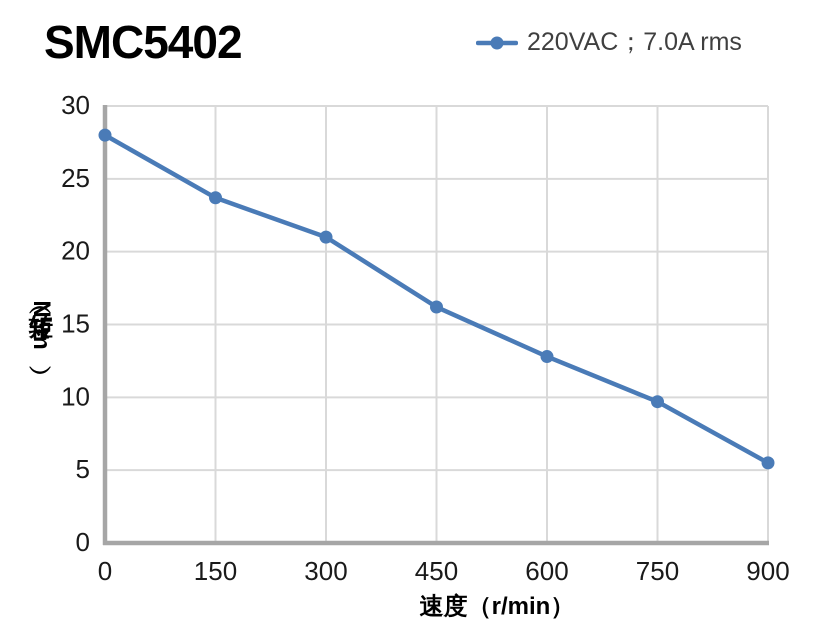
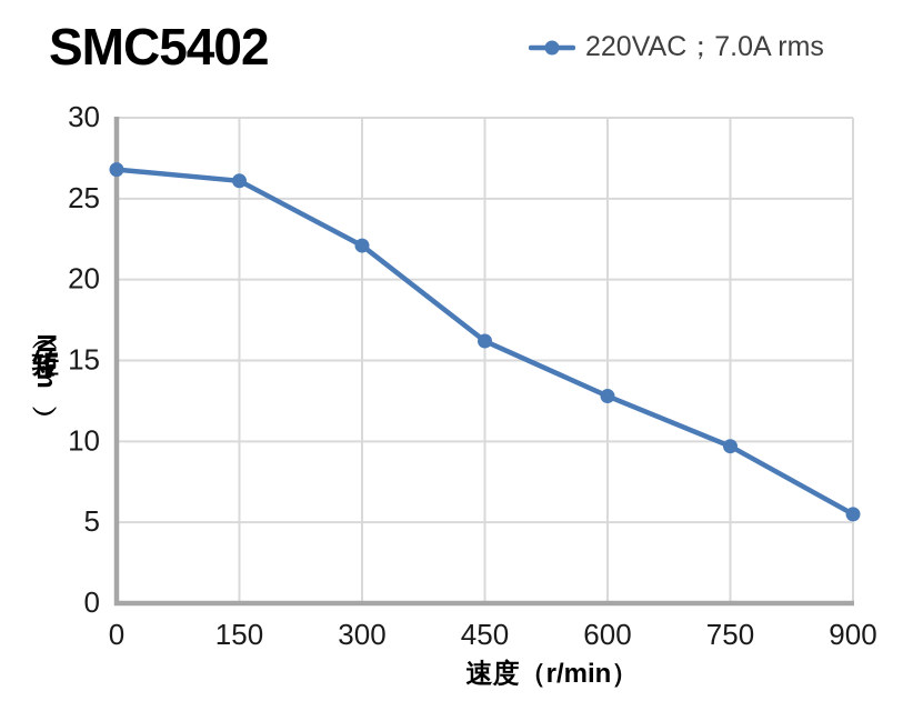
0: 28.0 -> 26.8
150: 23.7 -> 26.1
300: 21.0 -> 22.1
